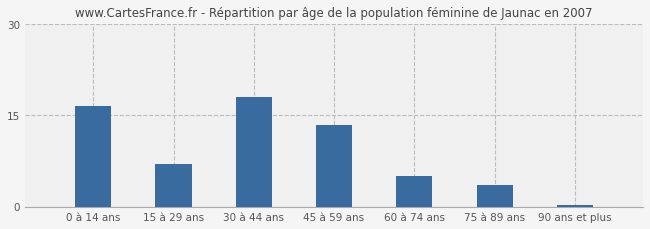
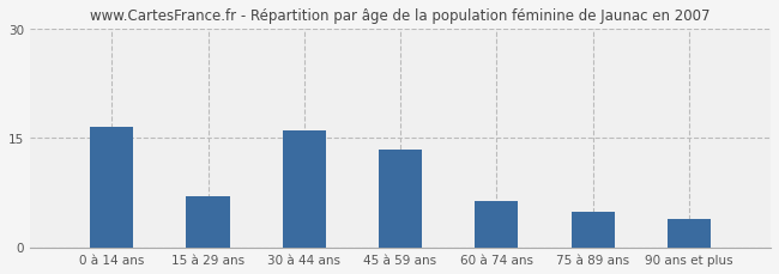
30 à 44 ans: 18.0 -> 16.0
60 à 74 ans: 5.0 -> 6.4
75 à 89 ans: 3.5 -> 4.8
90 ans et plus: 0.3 -> 3.8
